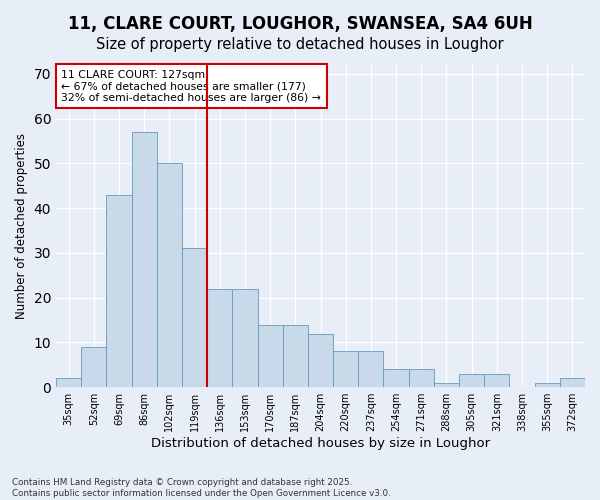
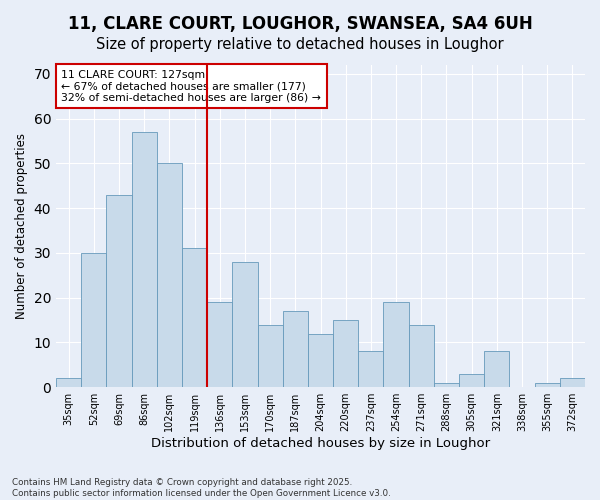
52sqm: 9 -> 30
136sqm: 22 -> 19
153sqm: 22 -> 28
187sqm: 14 -> 17
220sqm: 8 -> 15
254sqm: 4 -> 19
271sqm: 4 -> 14
321sqm: 3 -> 8
